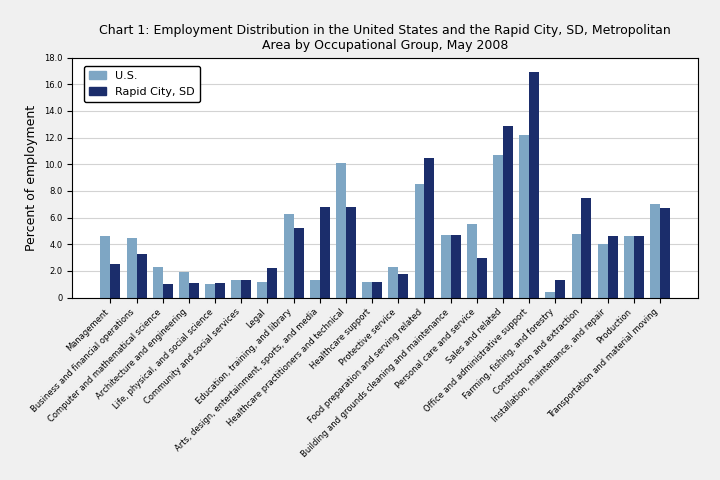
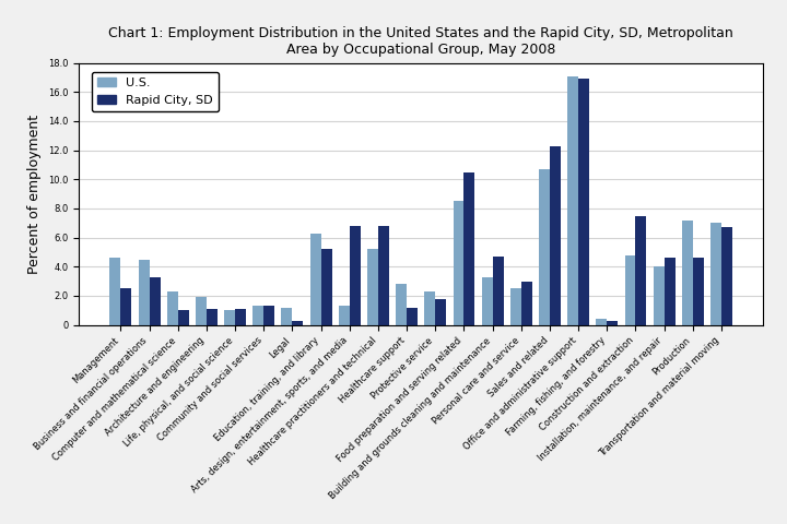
Rapid City, SD/Legal: 2.2 -> 0.3
U.S./Healthcare practitioners and technical: 10.1 -> 5.2
U.S./Healthcare support: 1.2 -> 2.8
U.S./Building and grounds cleaning and maintenance: 4.7 -> 3.3
U.S./Personal care and service: 5.5 -> 2.5
Rapid City, SD/Sales and related: 12.9 -> 12.3
U.S./Office and administrative support: 12.2 -> 17.1
Rapid City, SD/Farming, fishing, and forestry: 1.3 -> 0.3
U.S./Production: 4.6 -> 7.2
